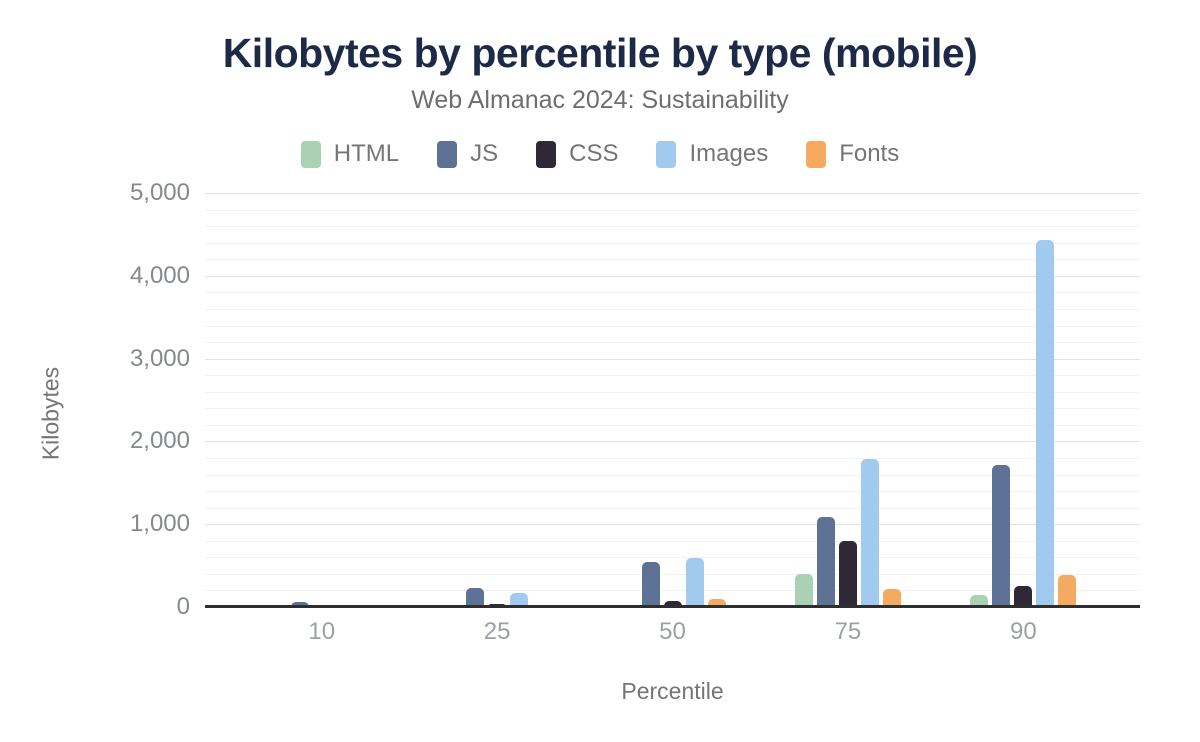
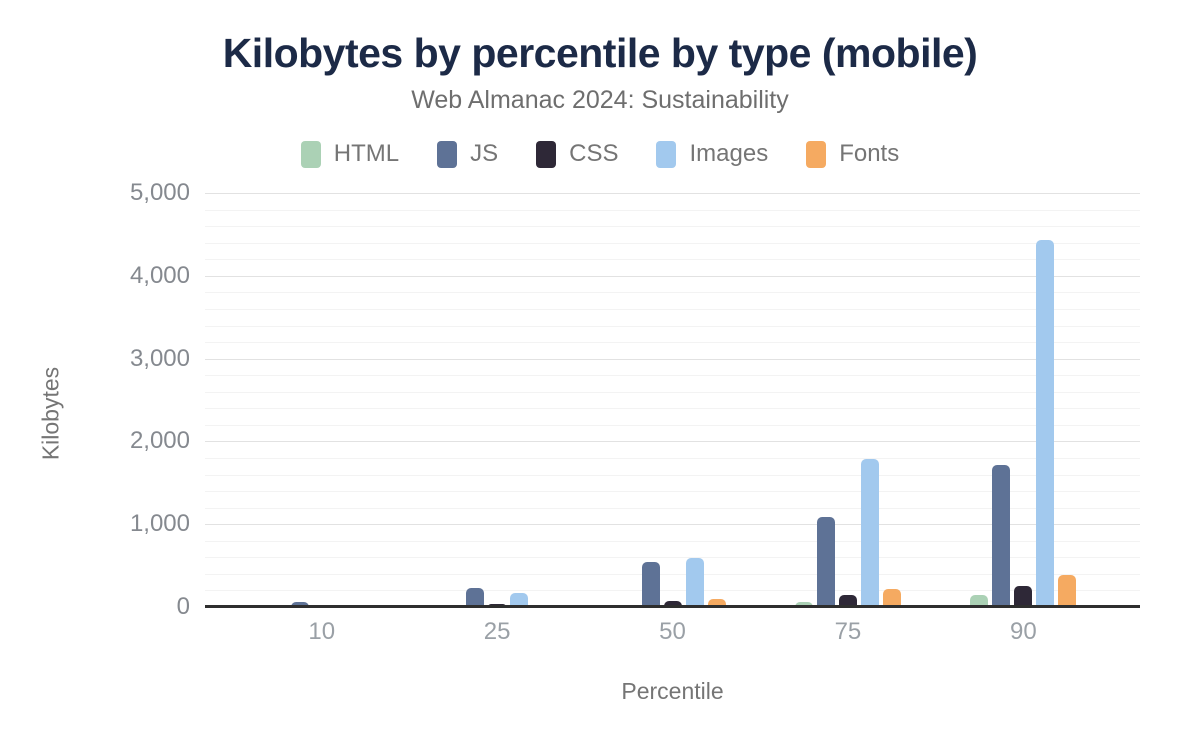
HTML/75: 400 -> 100
CSS/75: 800 -> 100
